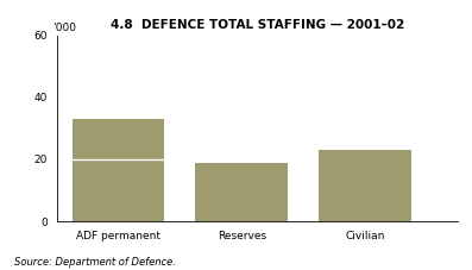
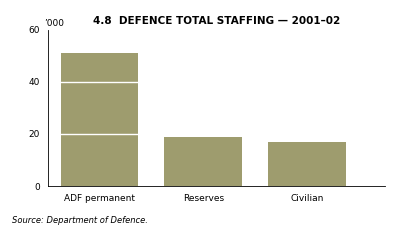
ADF permanent: 33 -> 51
Civilian: 23 -> 17
